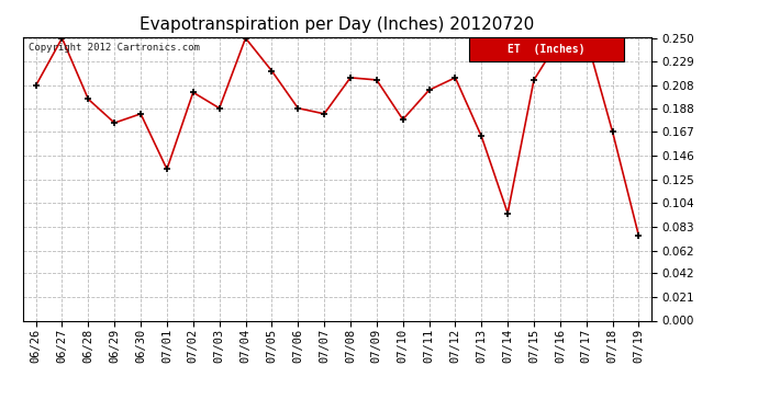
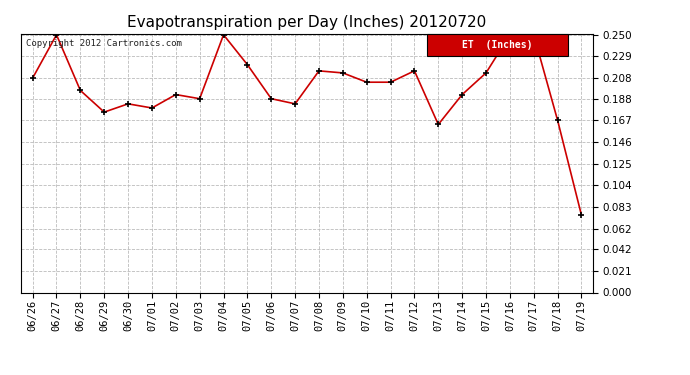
07/01: 0.134 -> 0.179
07/02: 0.202 -> 0.192
07/10: 0.178 -> 0.204
07/14: 0.095 -> 0.192
